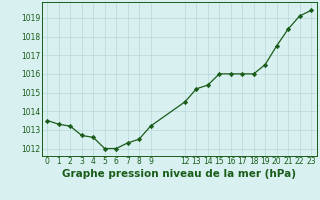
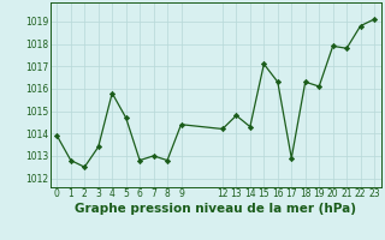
0: 1013.5 -> 1013.9
1: 1013.3 -> 1012.8
2: 1013.2 -> 1012.5
3: 1012.7 -> 1013.4
4: 1012.6 -> 1015.8
5: 1012.0 -> 1014.7
6: 1012.0 -> 1012.8
7: 1012.3 -> 1013.0
8: 1012.5 -> 1012.8
9: 1013.2 -> 1014.4
12: 1014.5 -> 1014.2
13: 1015.2 -> 1014.8
14: 1015.4 -> 1014.3
15: 1016.0 -> 1017.1
16: 1016.0 -> 1016.3
17: 1016.0 -> 1012.9
18: 1016.0 -> 1016.3
19: 1016.5 -> 1016.1
20: 1017.5 -> 1017.9
21: 1018.4 -> 1017.8
22: 1019.1 -> 1018.8
23: 1019.4 -> 1019.1
